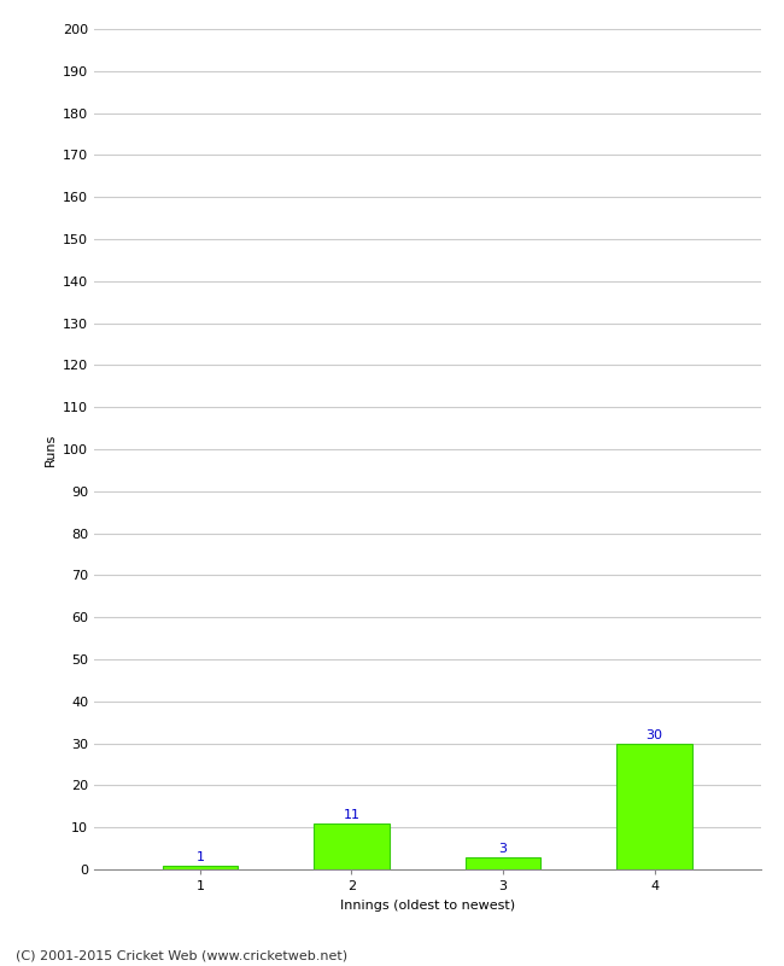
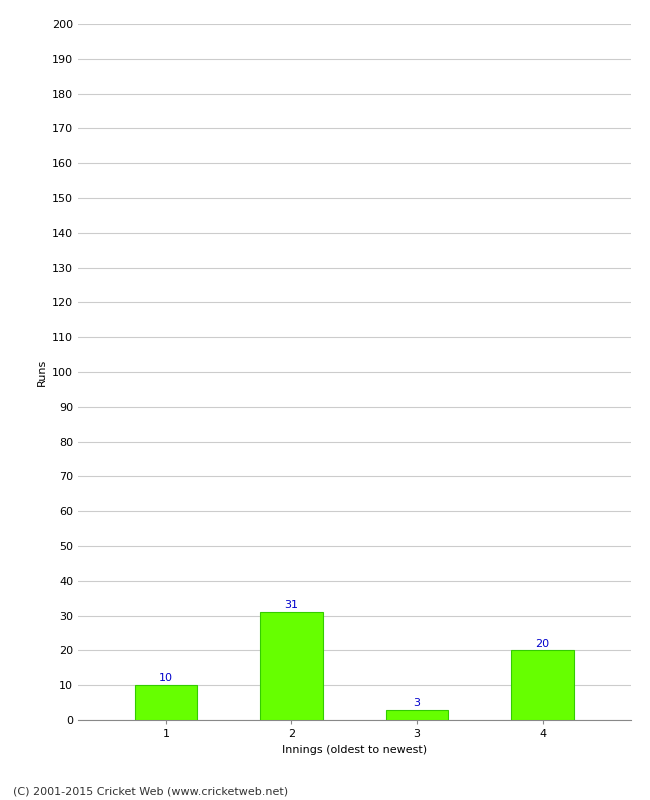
1: 1 -> 10
2: 11 -> 31
4: 30 -> 20
